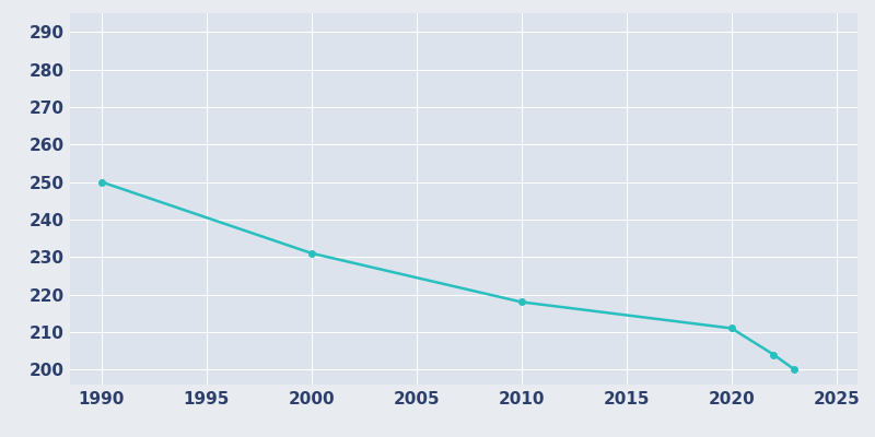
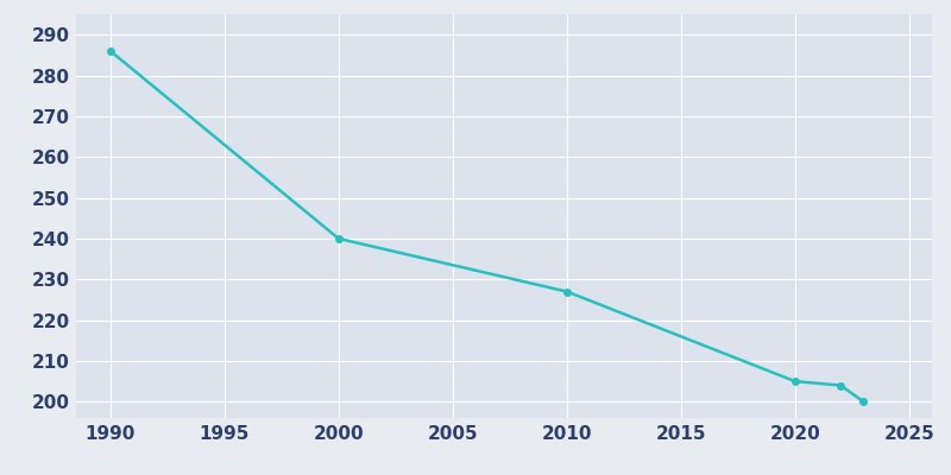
1990: 250 -> 286
2000: 231 -> 240
2010: 218 -> 227
2020: 211 -> 205
